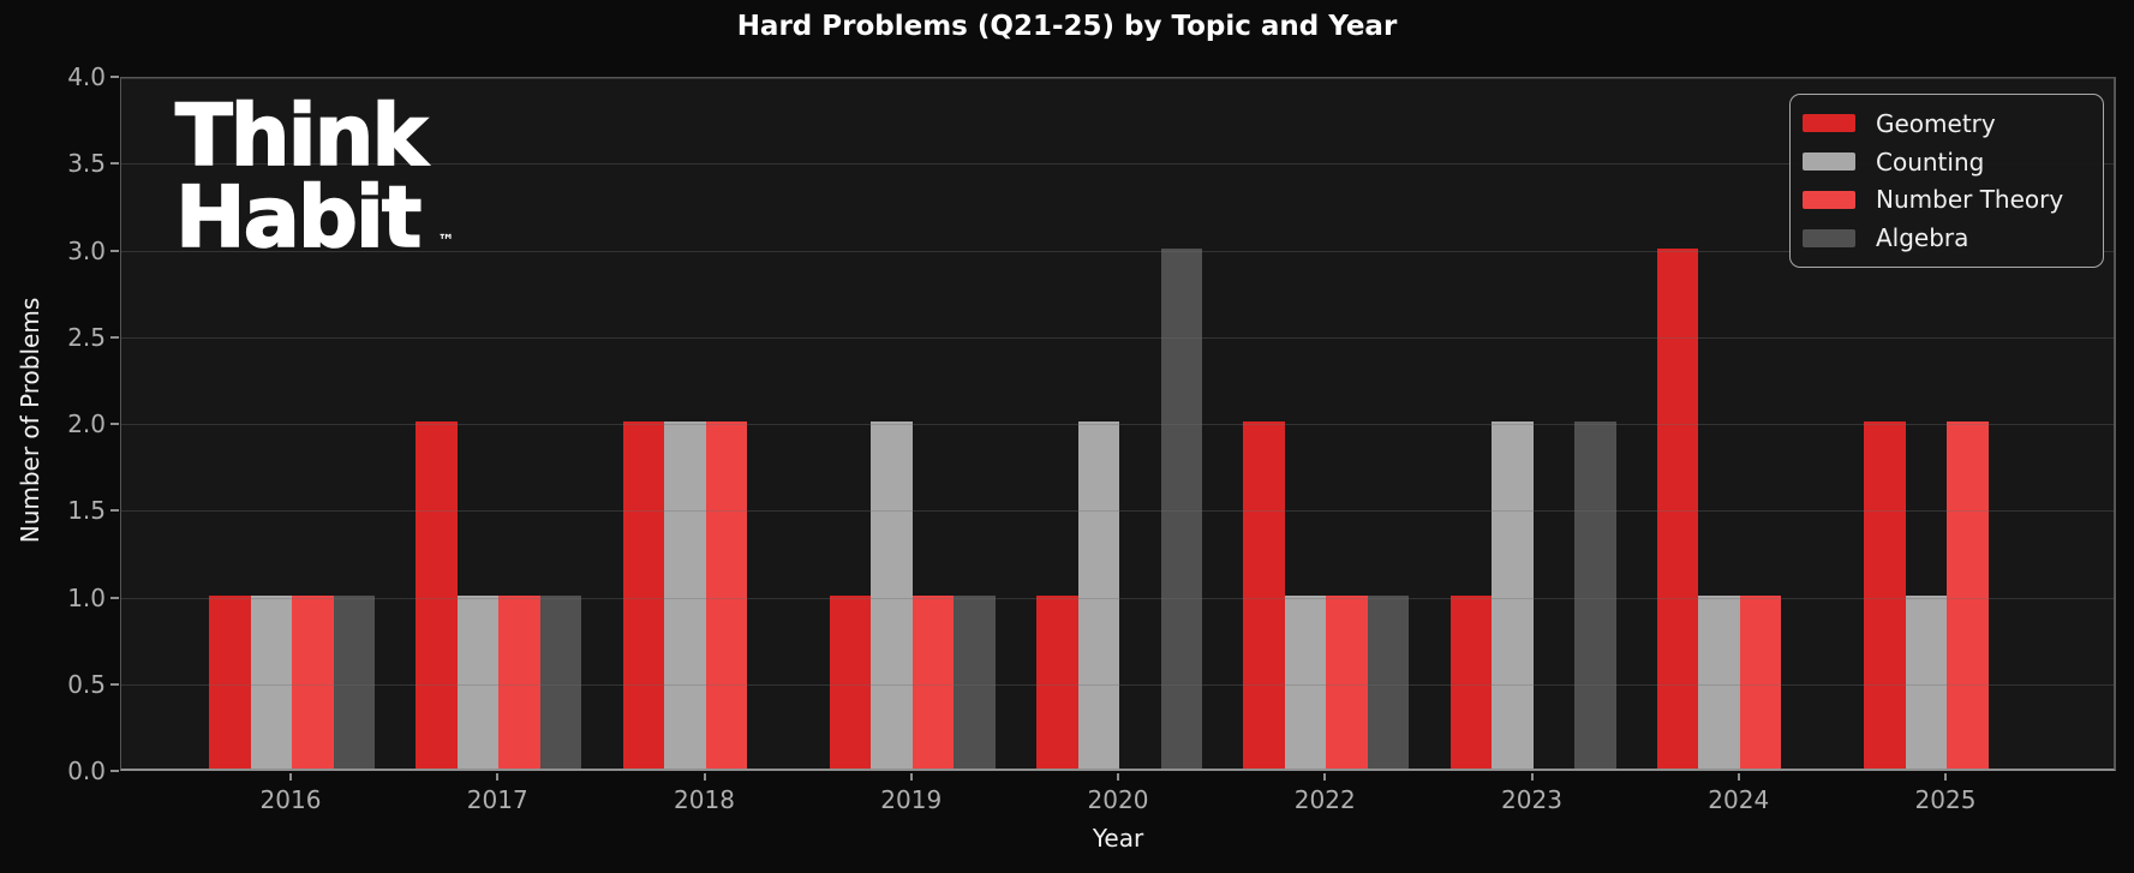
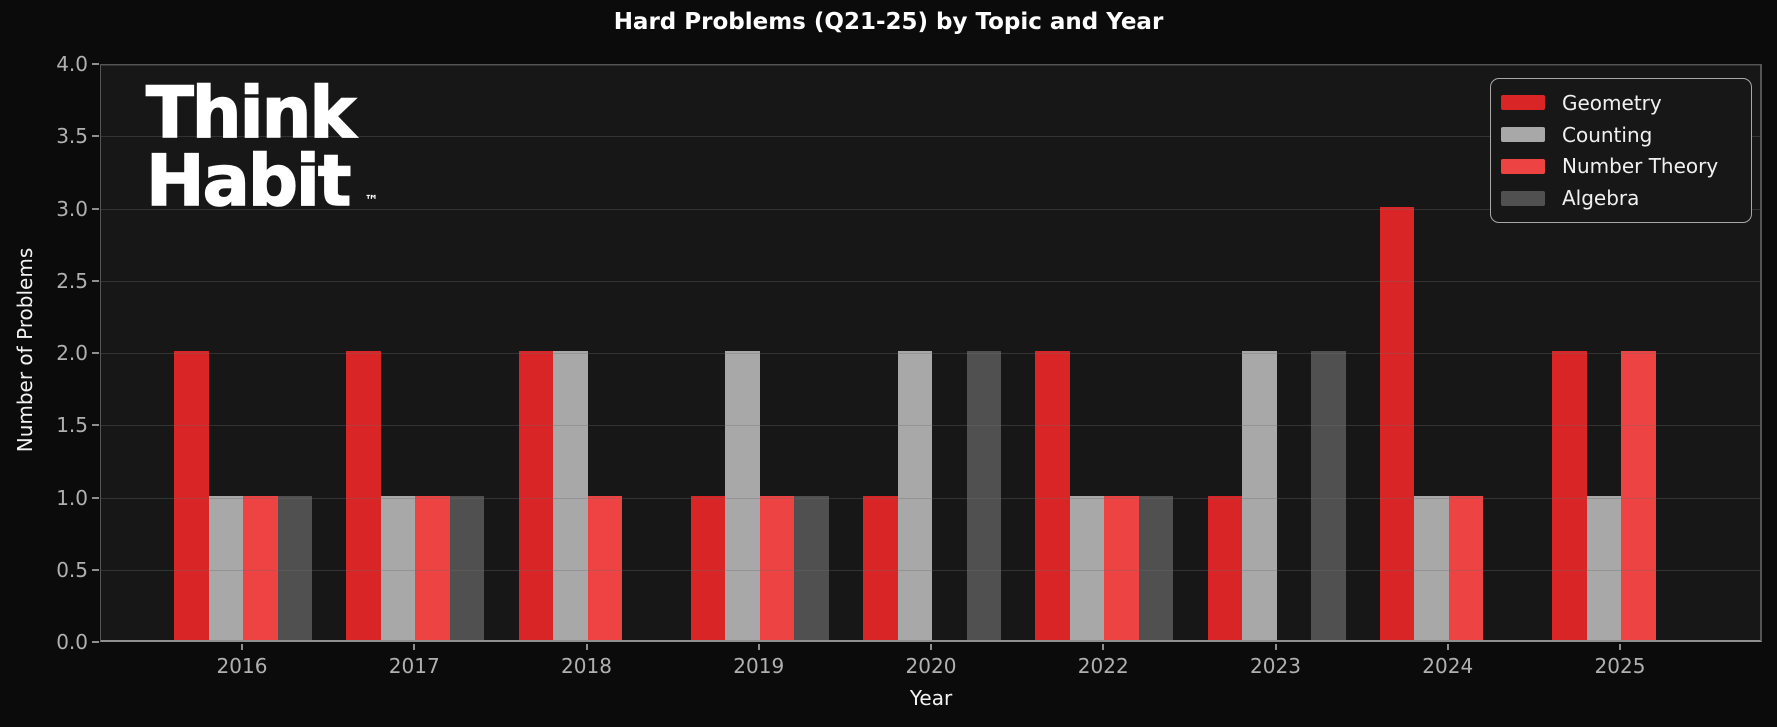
Geometry/2016: 1 -> 2
Number Theory/2018: 2 -> 1
Algebra/2020: 3 -> 2
